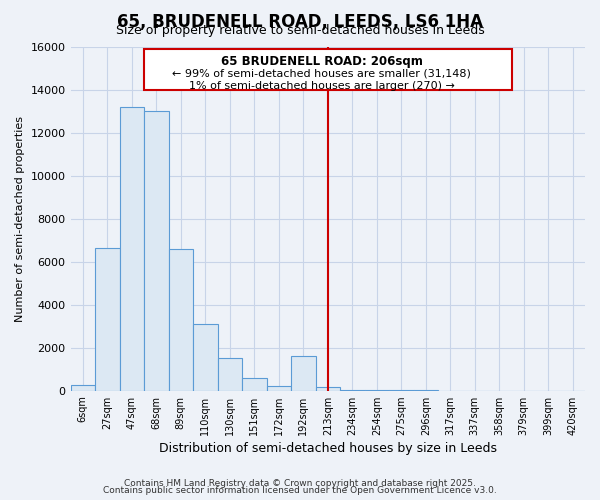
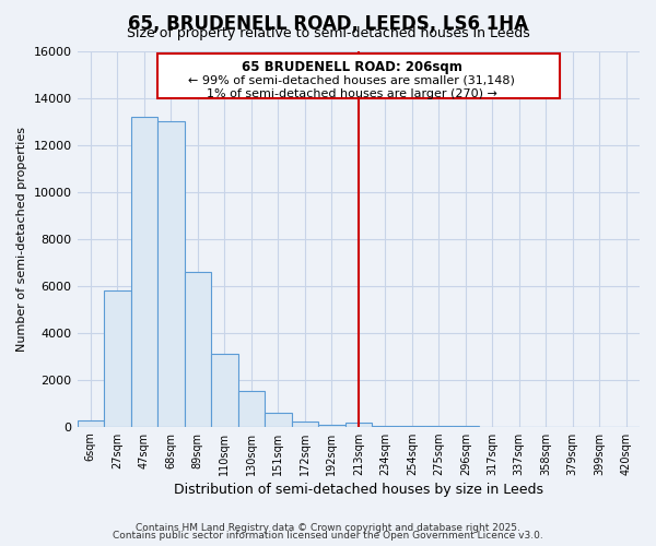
27sqm: 6650 -> 5800
192sqm: 1600 -> 100
